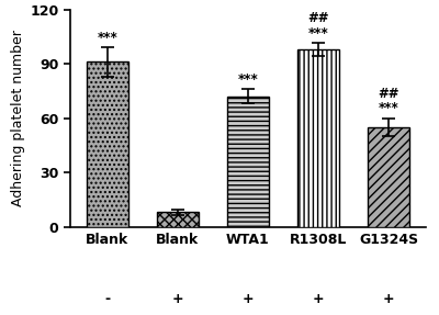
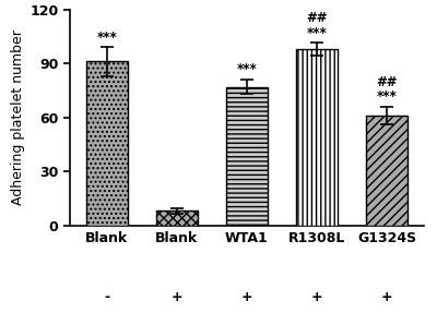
WTA1: 72 -> 77
G1324S: 55 -> 61
